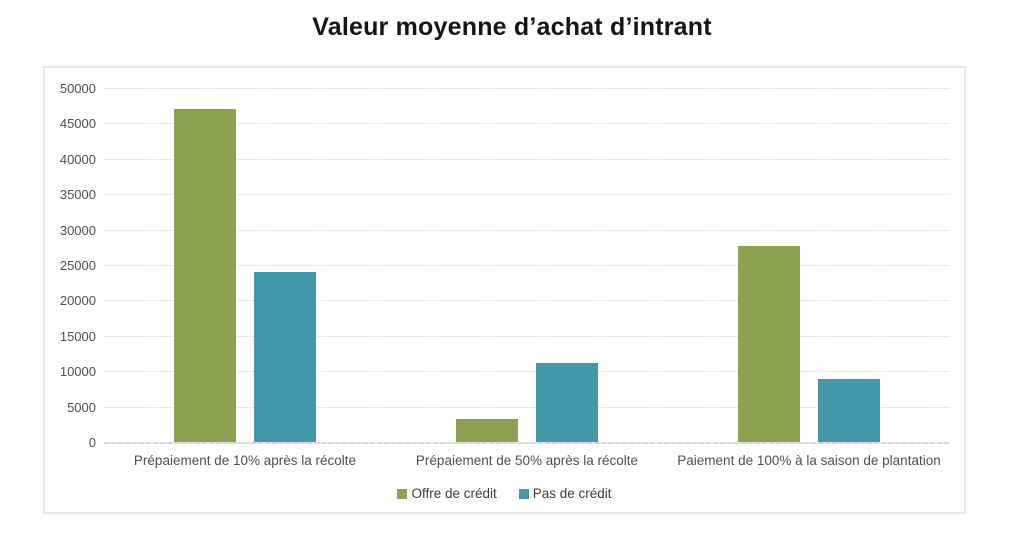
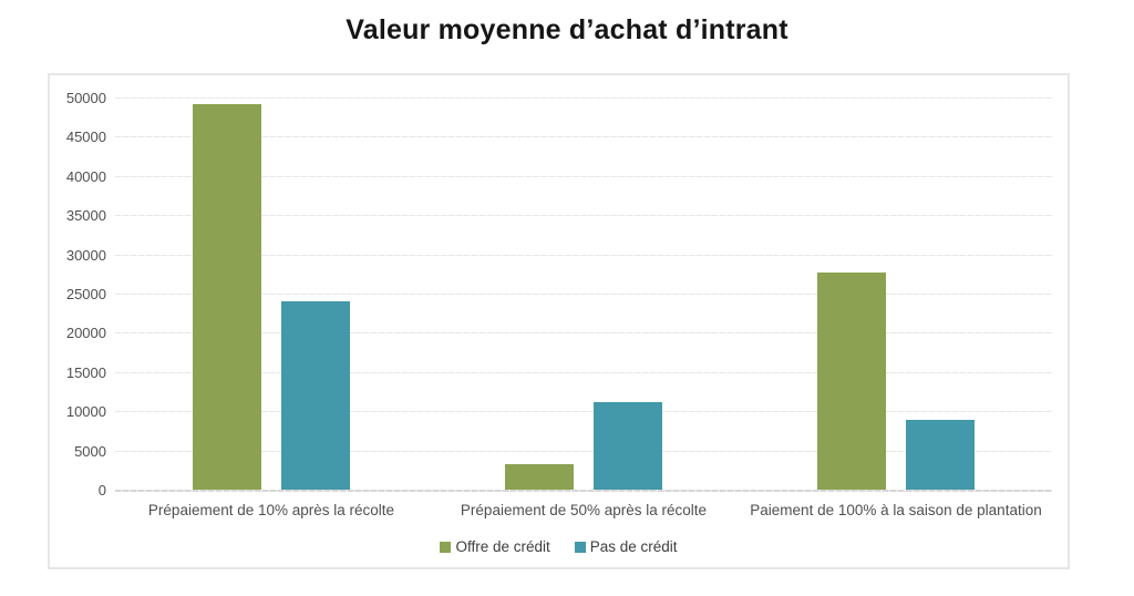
Offre de crédit/Prépaiement de 10% après la récolte: 47000 -> 49000
